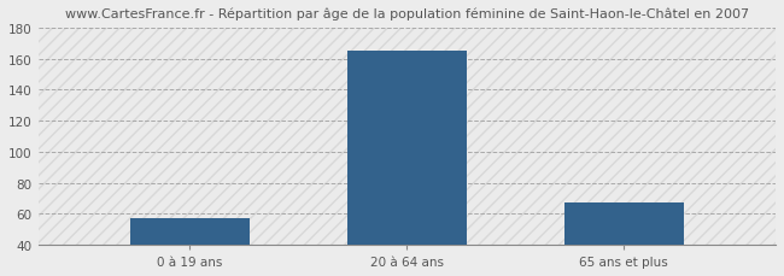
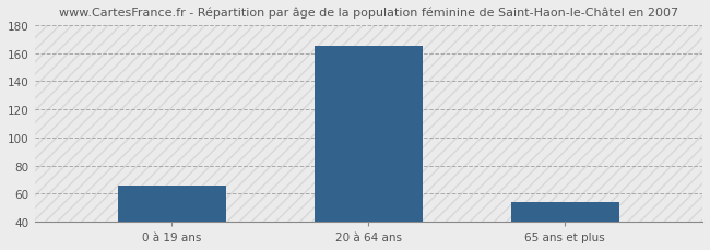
0 à 19 ans: 57 -> 66
65 ans et plus: 67 -> 54
